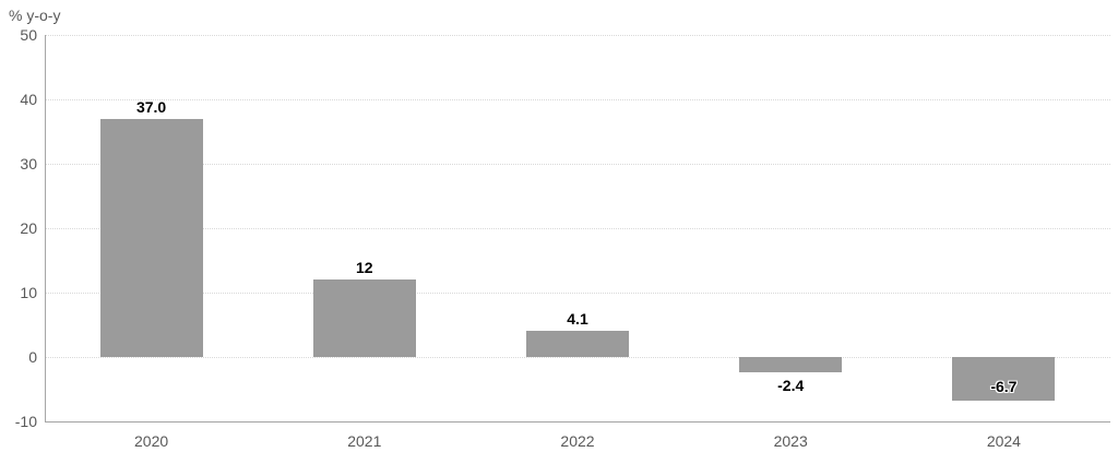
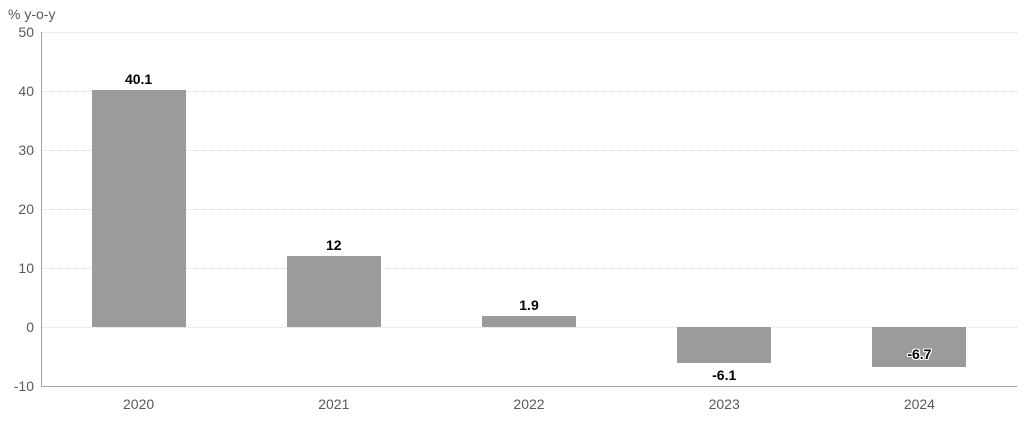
2020: 37.0 -> 40.1
2022: 4.1 -> 1.9
2023: -2.4 -> -6.1
